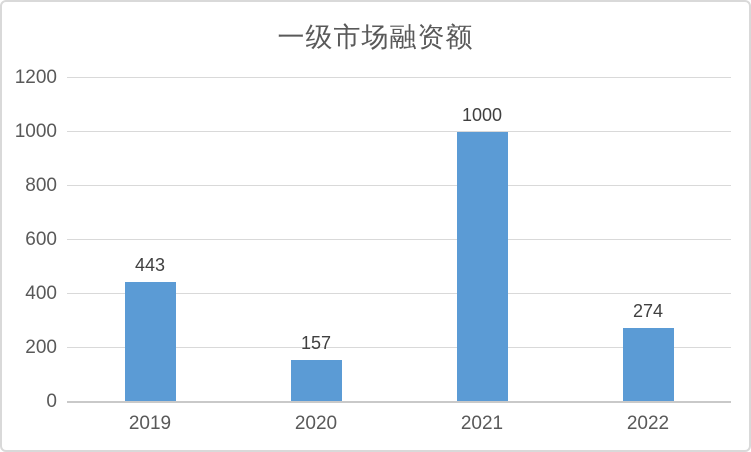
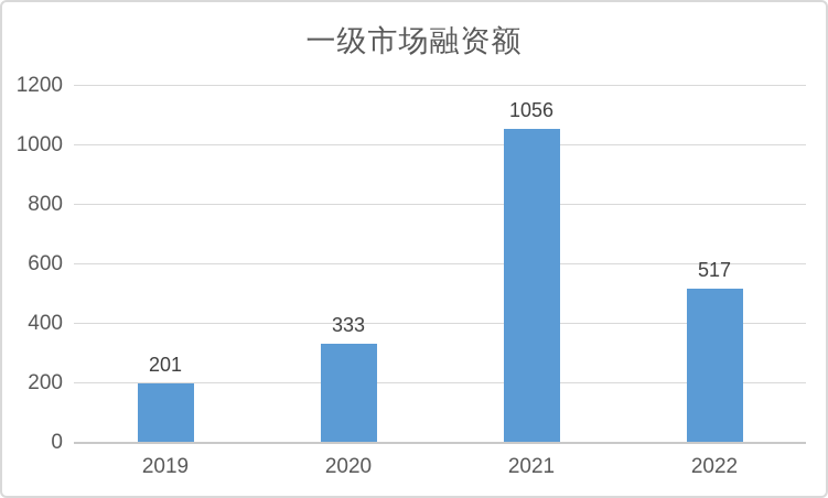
2019: 443 -> 201
2020: 157 -> 333
2021: 1000 -> 1056
2022: 274 -> 517
